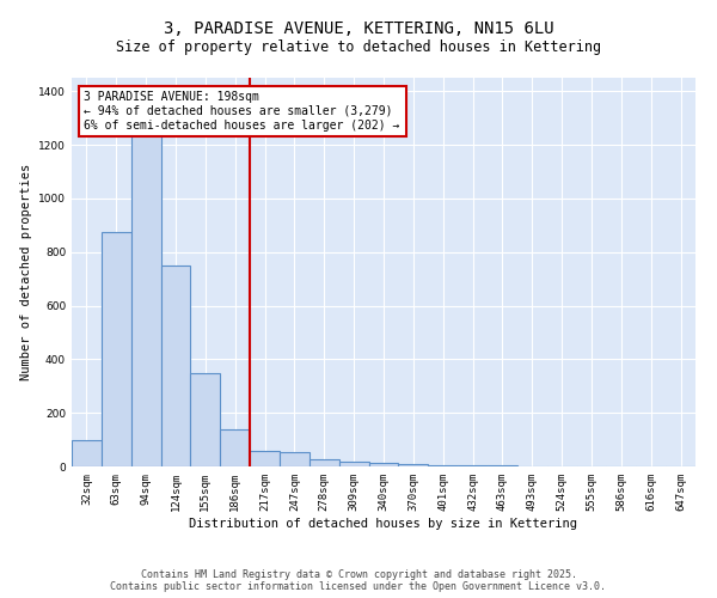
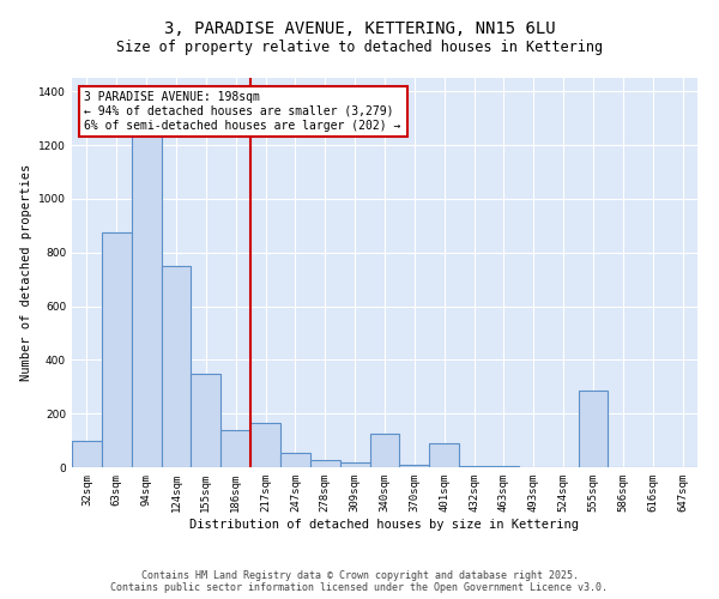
217sqm: 60 -> 165
340sqm: 15 -> 125
401sqm: 5 -> 90
555sqm: 1 -> 285
